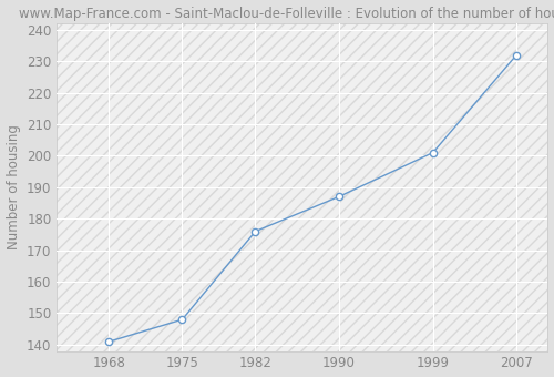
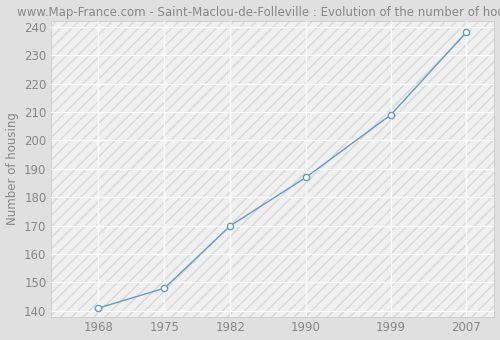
1982: 176 -> 170
1999: 201 -> 209
2007: 232 -> 238
